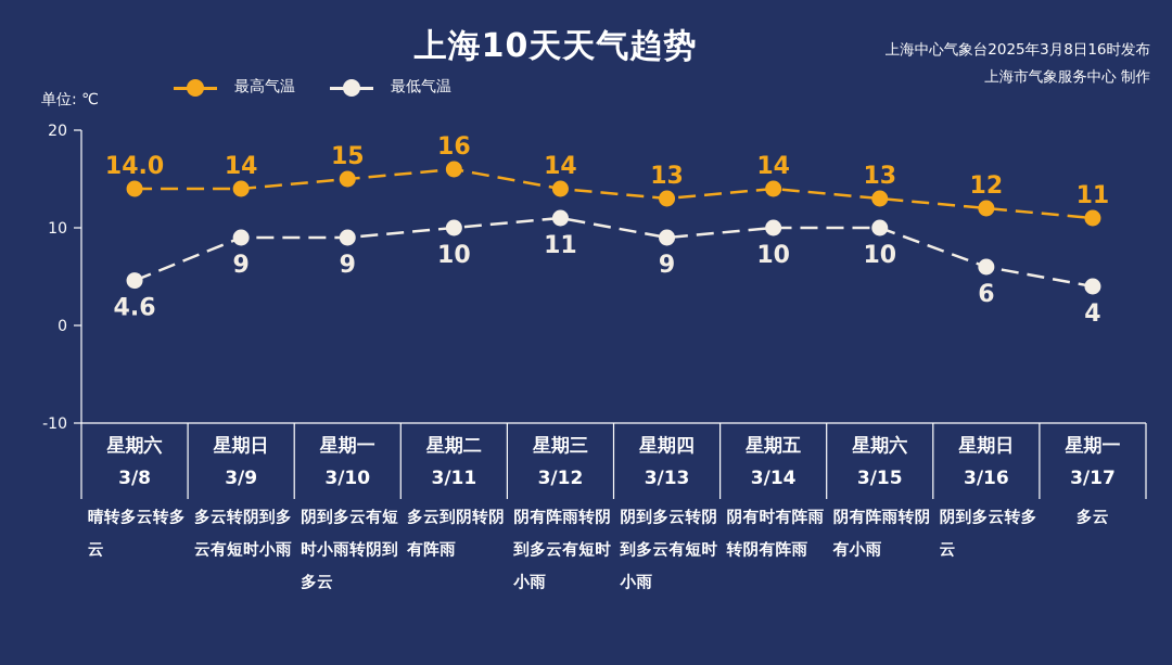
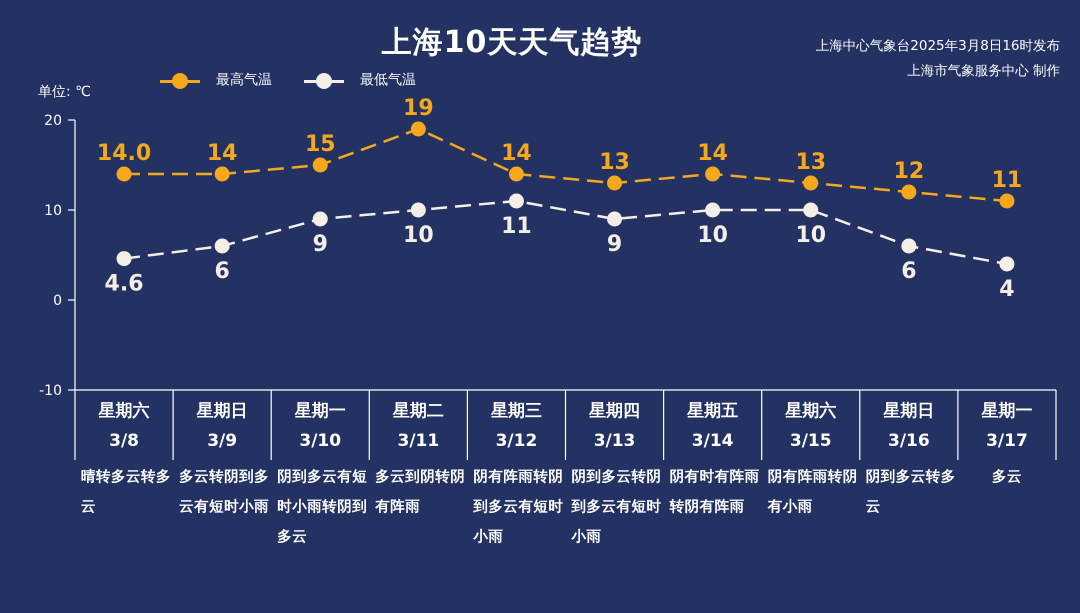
最低气温/3/9: 9 -> 6
最高气温/3/11: 16 -> 19
